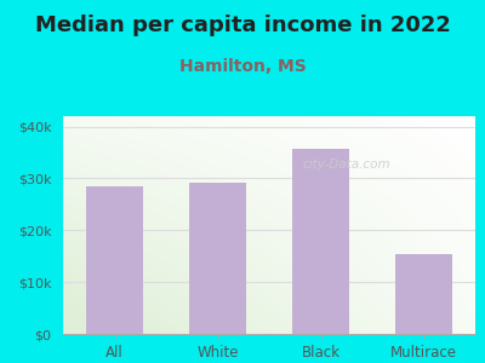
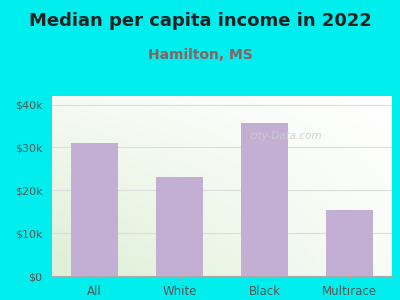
All: $28.5k -> $31.0k
White: $29.2k -> $23.0k
